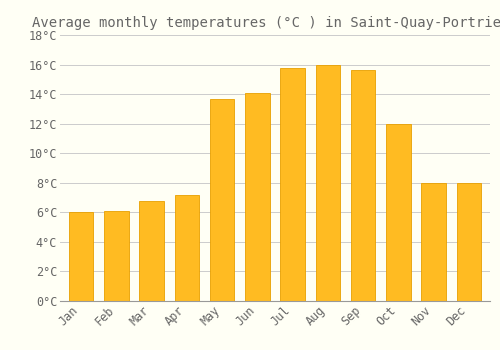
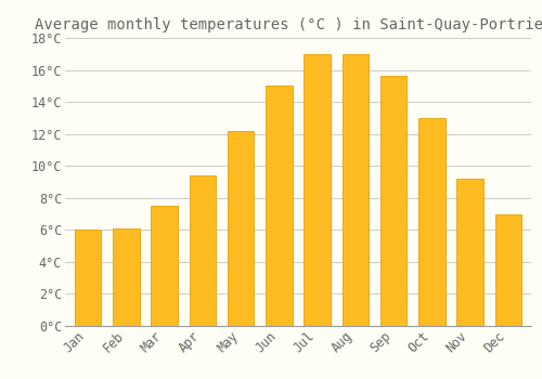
Mar: 6.8°C -> 7.5°C
Apr: 7.2°C -> 9.4°C
May: 13.7°C -> 12.2°C
Jun: 14.1°C -> 15.0°C
Jul: 15.8°C -> 17.0°C
Aug: 16.0°C -> 17.0°C
Oct: 12.0°C -> 13.0°C
Nov: 8.0°C -> 9.2°C
Dec: 8.0°C -> 7.0°C
